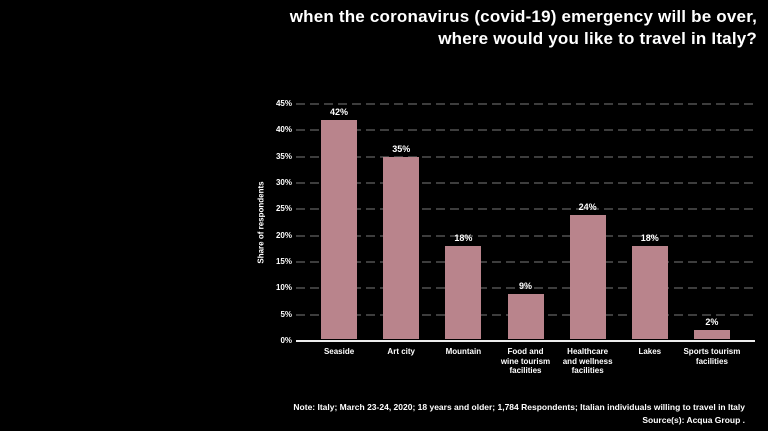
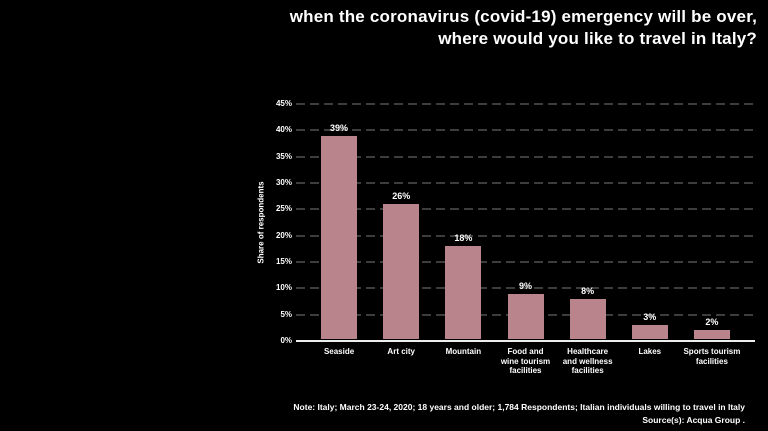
Seaside: 42% -> 39%
Art city: 35% -> 26%
Healthcare and wellness facilities: 24% -> 8%
Lakes: 18% -> 3%
